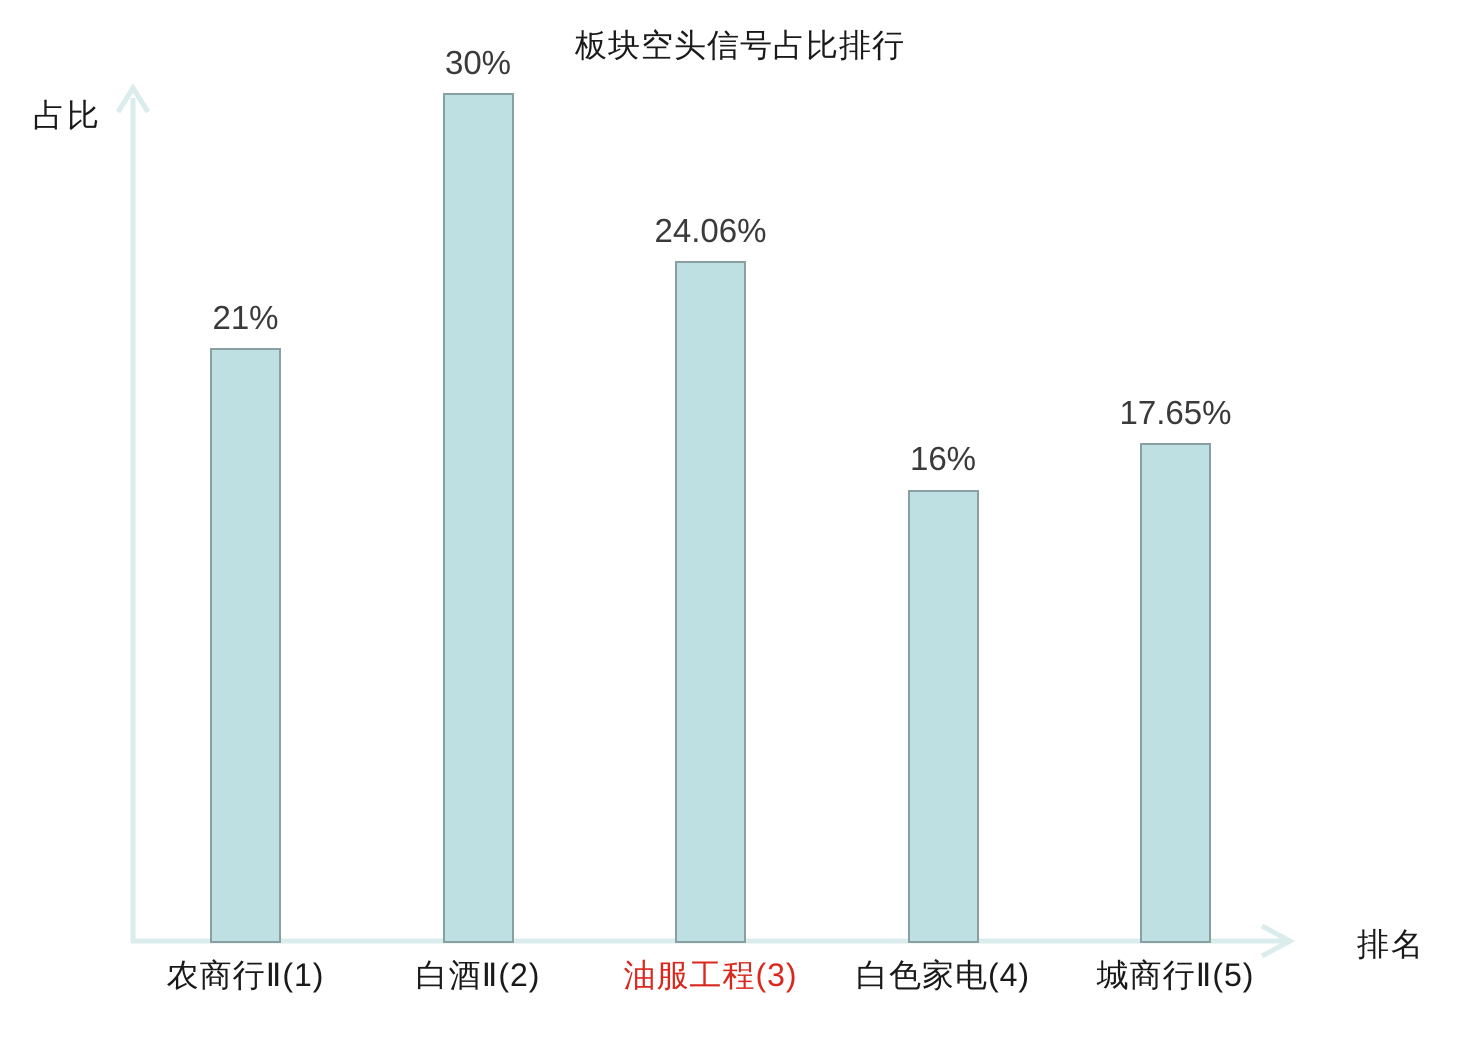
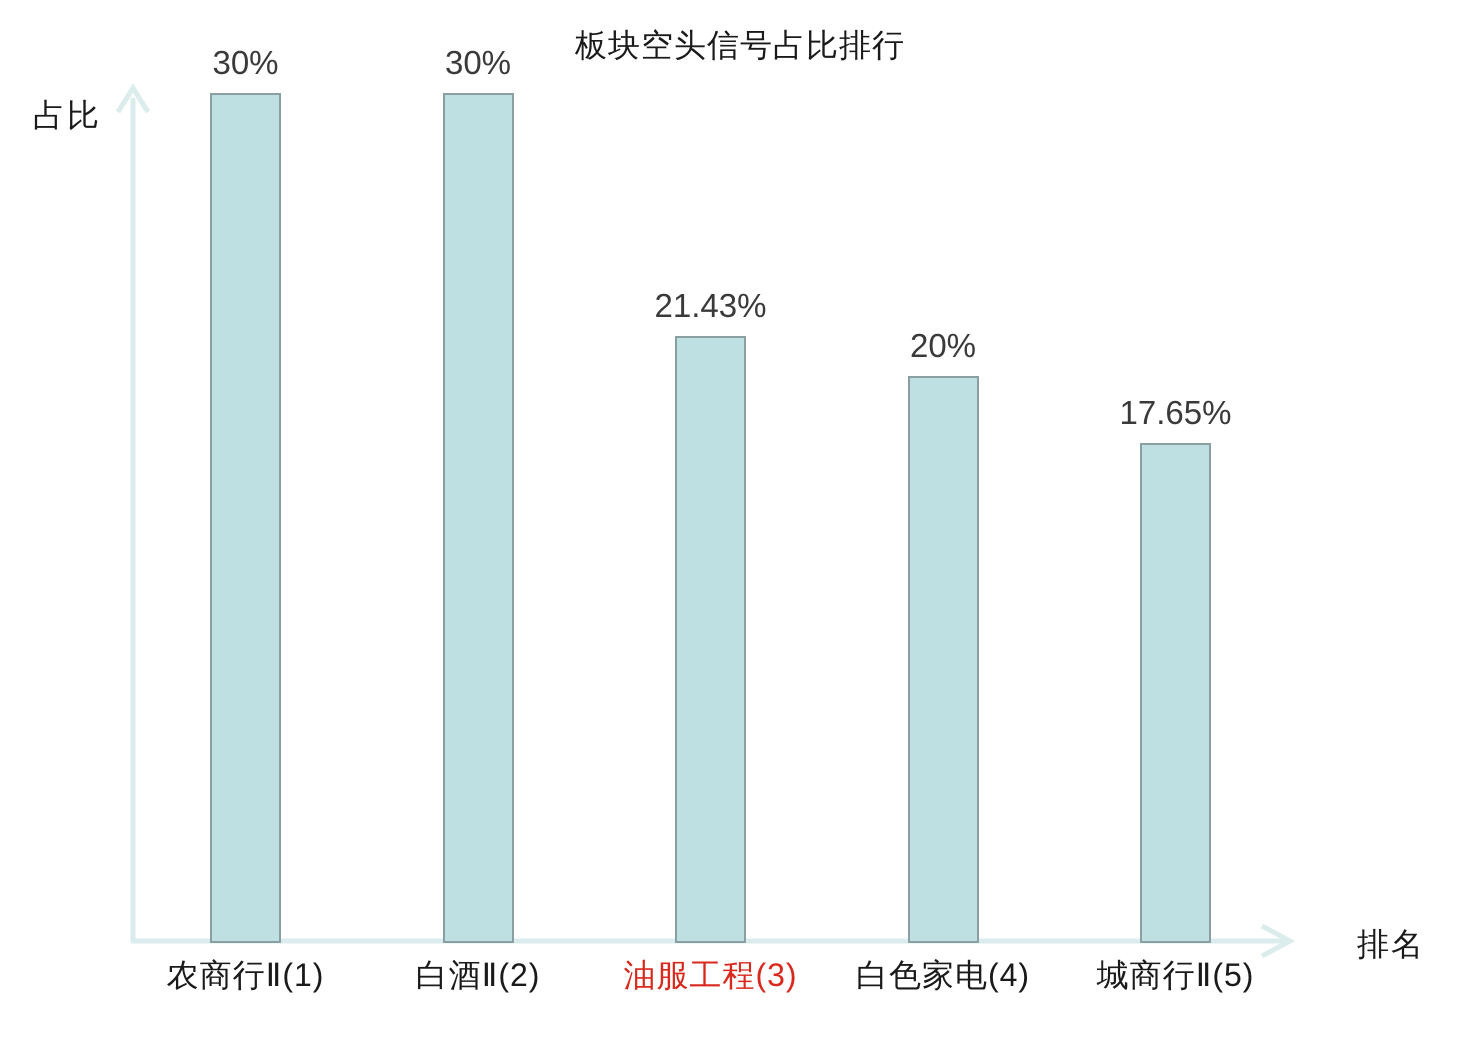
农商行Ⅱ(1): 21% -> 30%
油服工程(3): 24.06% -> 21.43%
白色家电(4): 16% -> 20%
